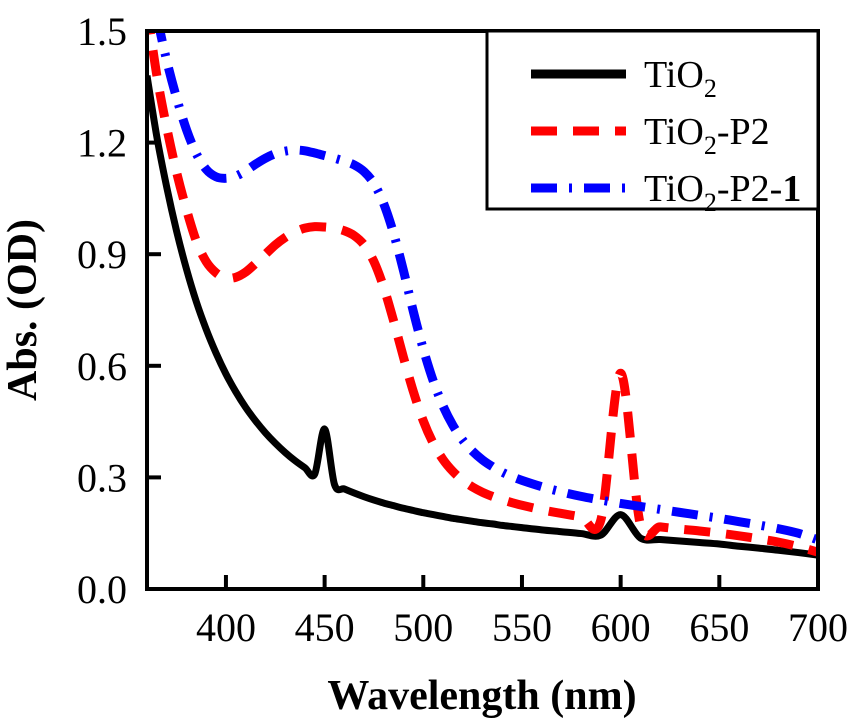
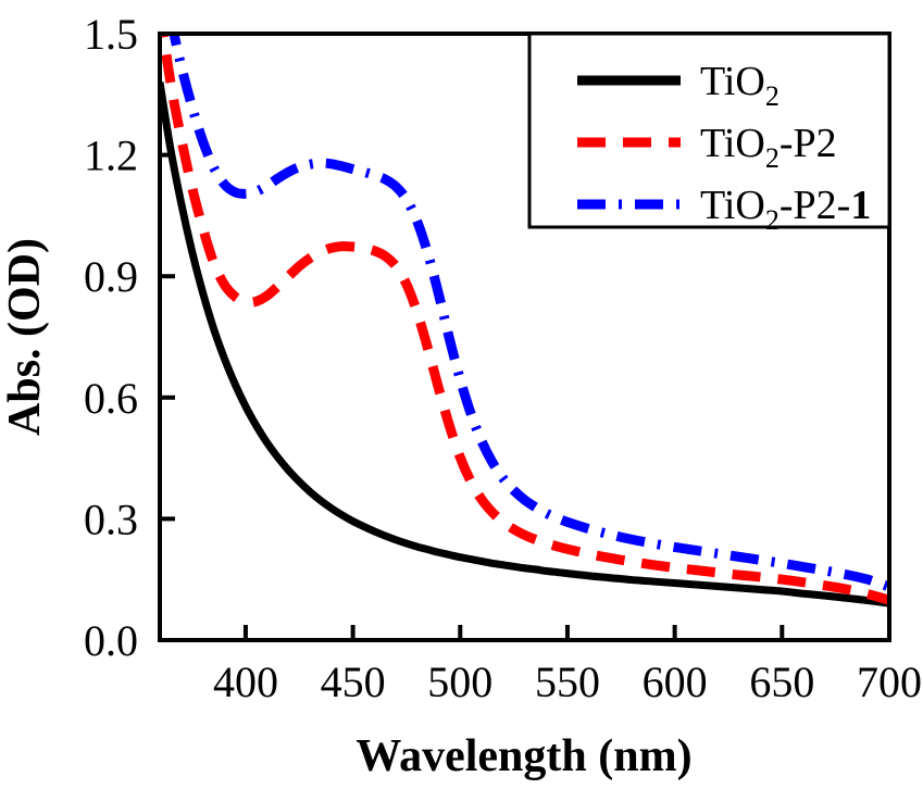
TiO2/450: 0.43 -> 0.29
TiO2/600: 0.20 -> 0.14
TiO2-P2/600: 0.58 -> 0.18
